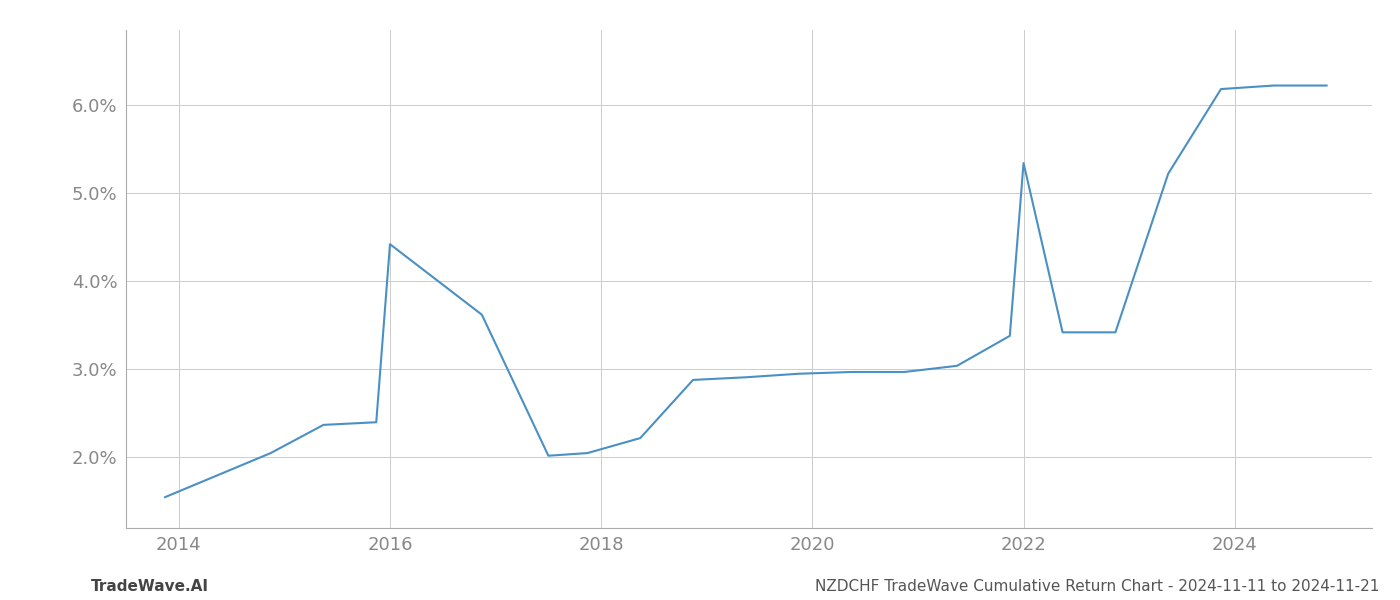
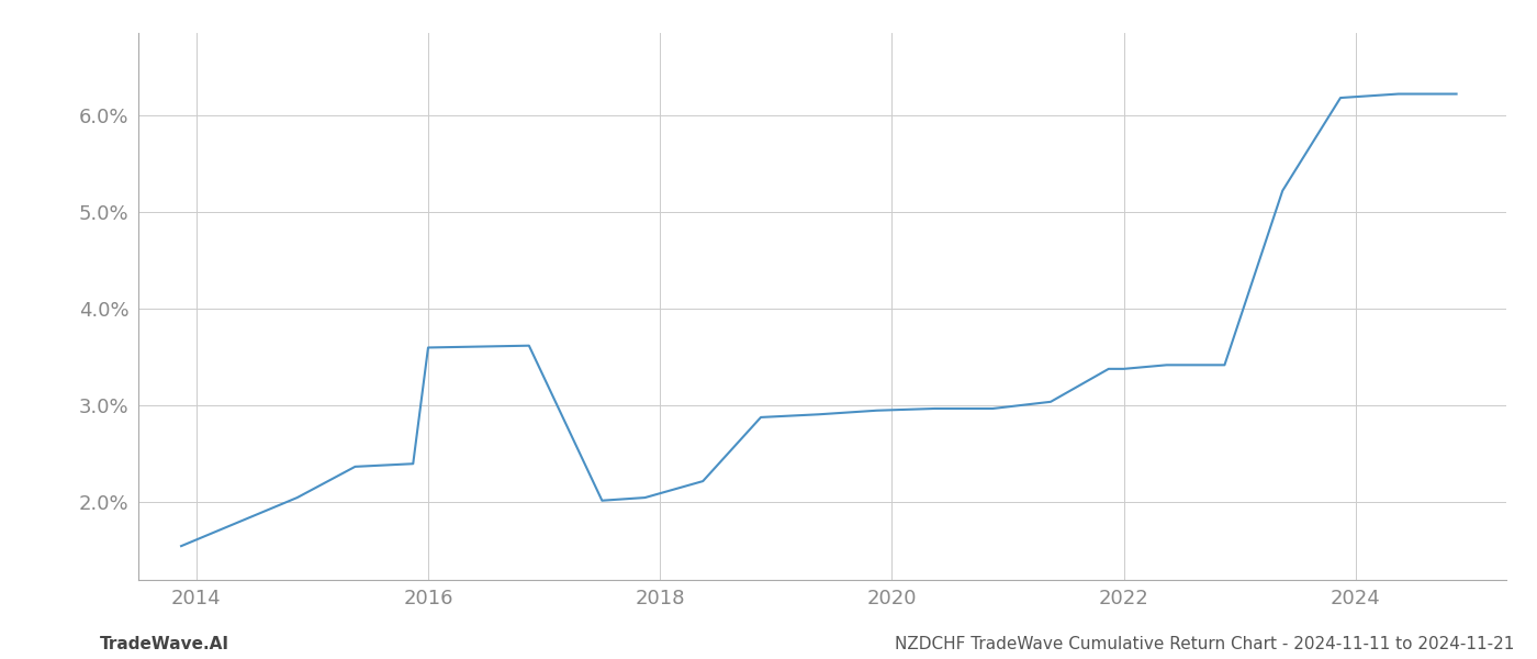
2016: 4.42% -> 3.60%
2022: 5.34% -> 3.38%
